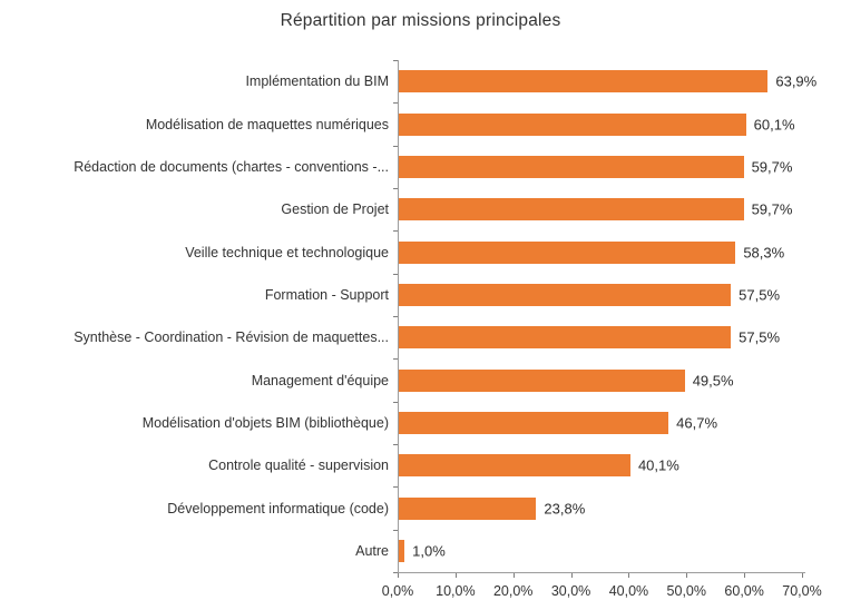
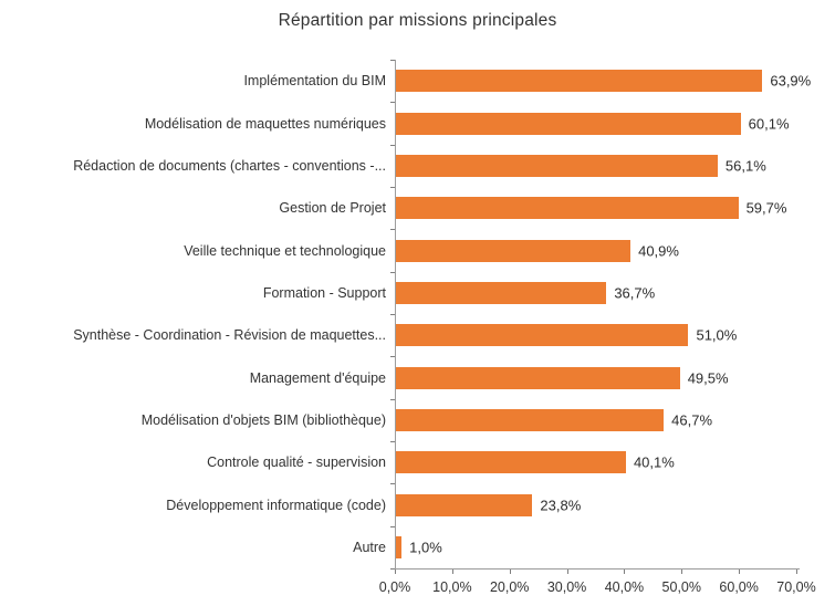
Rédaction de documents (chartes - conventions -...: 59,7% -> 56,1%
Veille technique et technologique: 58,3% -> 40,9%
Formation - Support: 57,5% -> 36,7%
Synthèse - Coordination - Révision de maquettes...: 57,5% -> 51,0%
